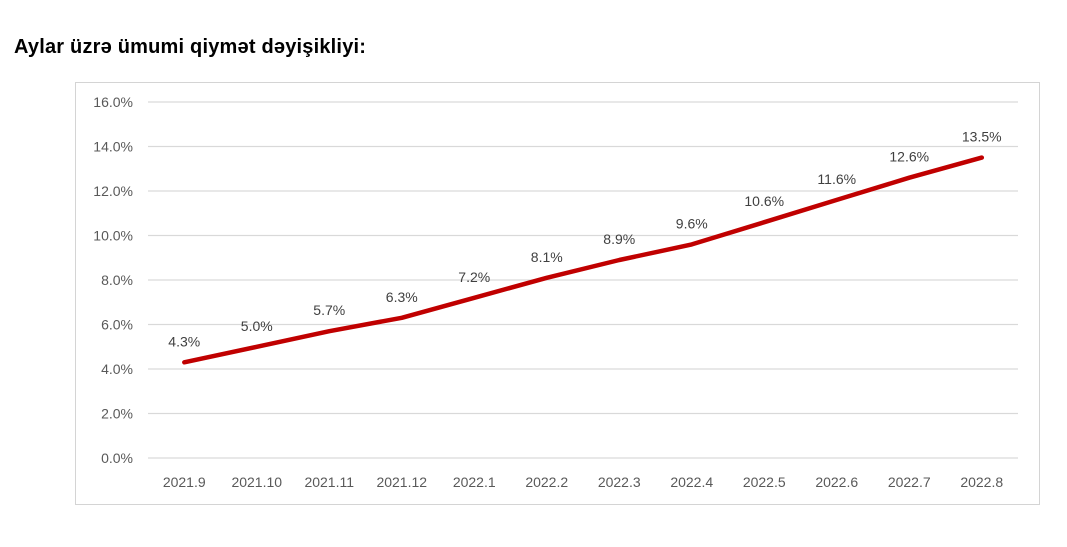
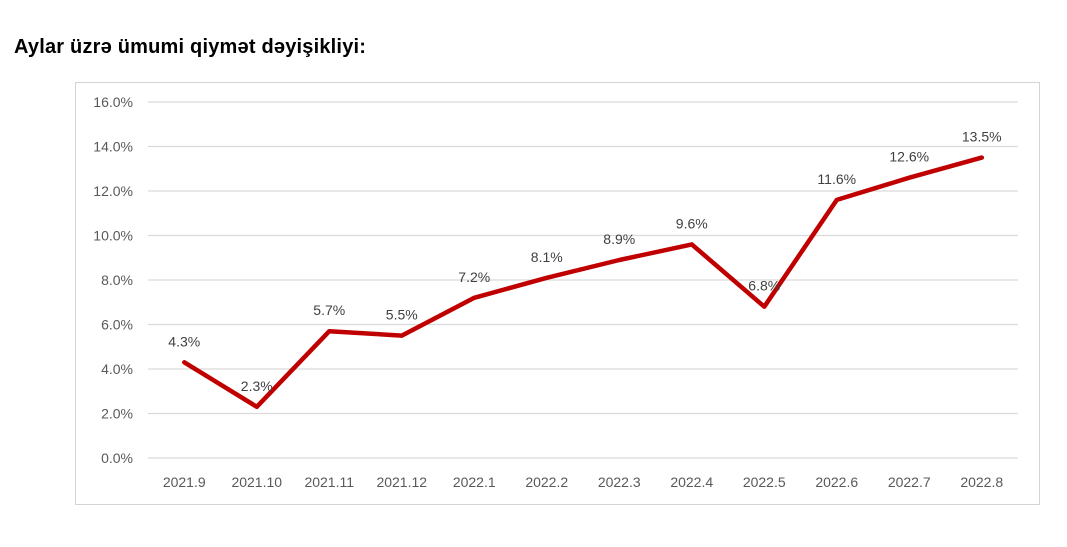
2021.10: 5.0% -> 2.3%
2021.12: 6.3% -> 5.5%
2022.5: 10.6% -> 6.8%
